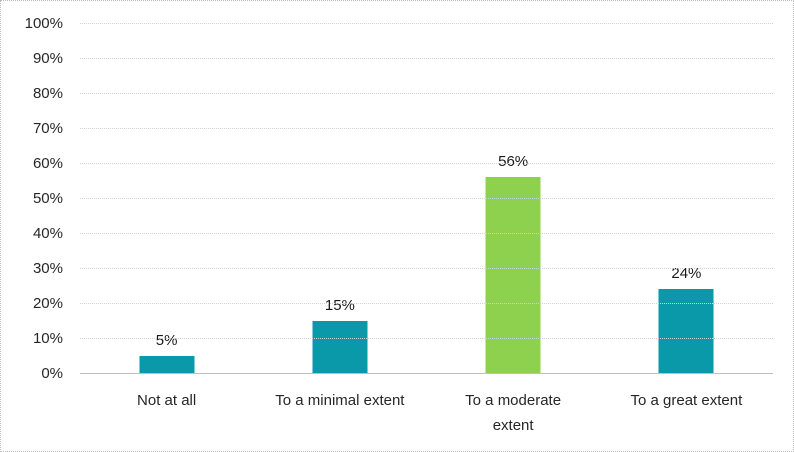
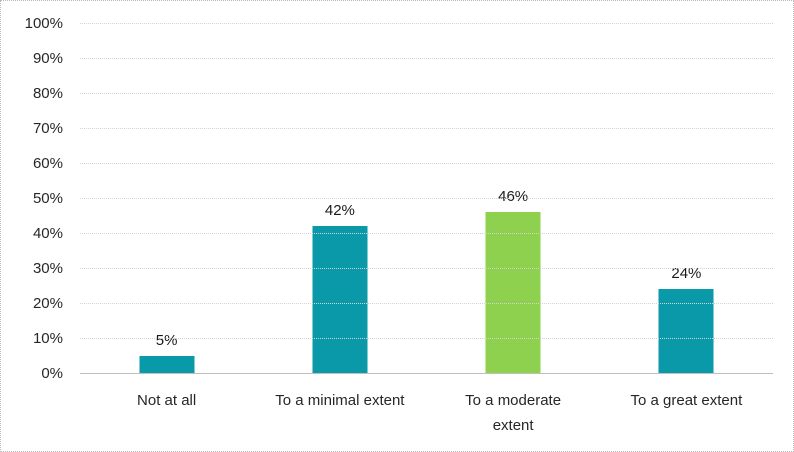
To a minimal extent: 15% -> 42%
To a moderate extent: 56% -> 46%
